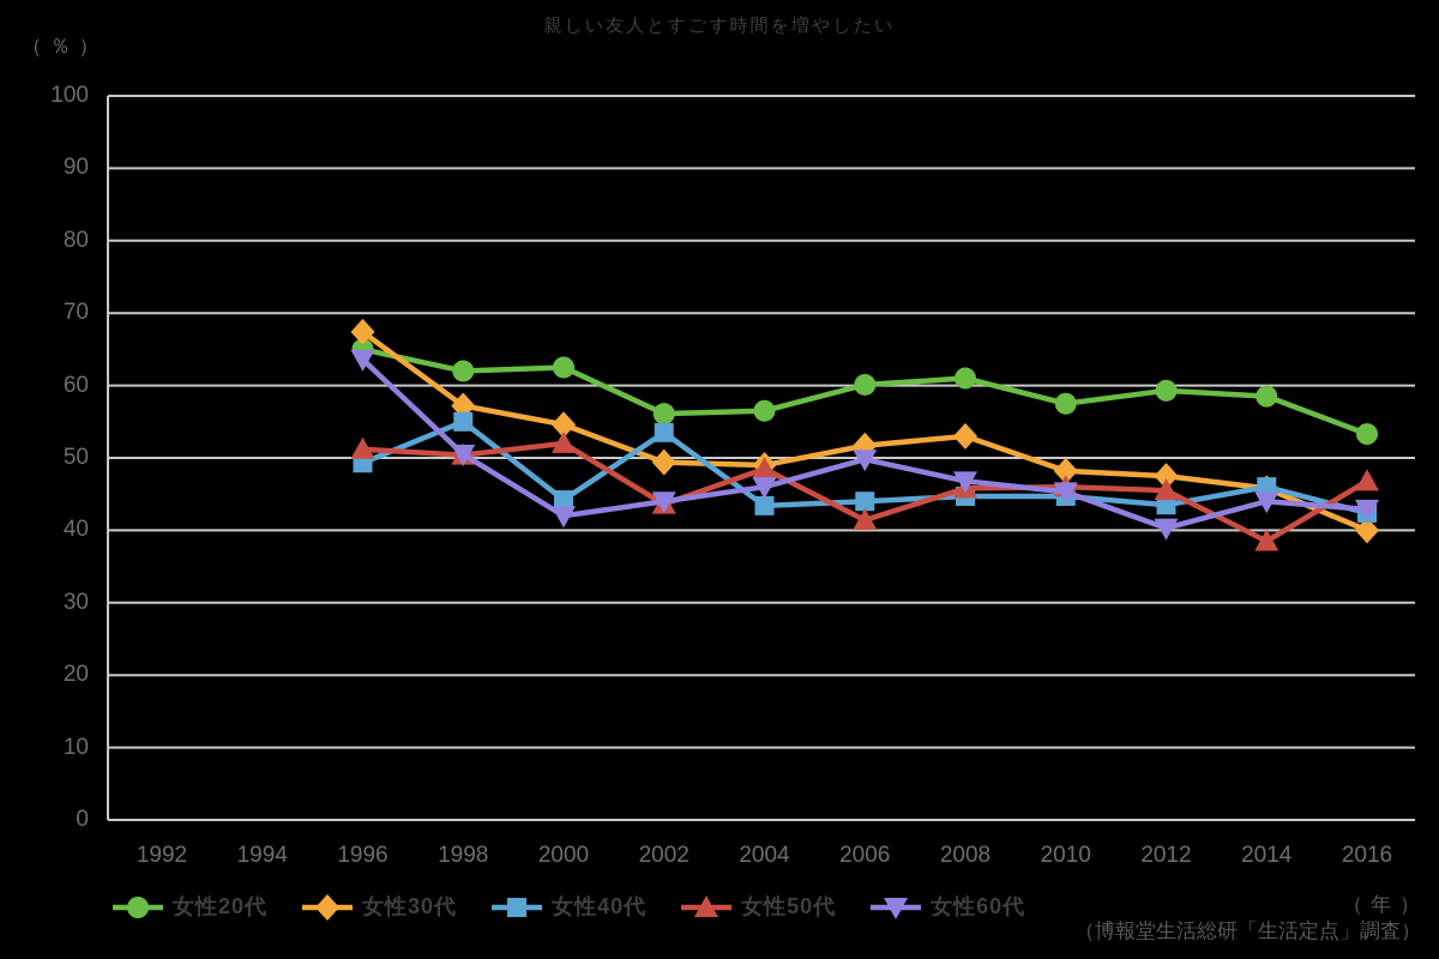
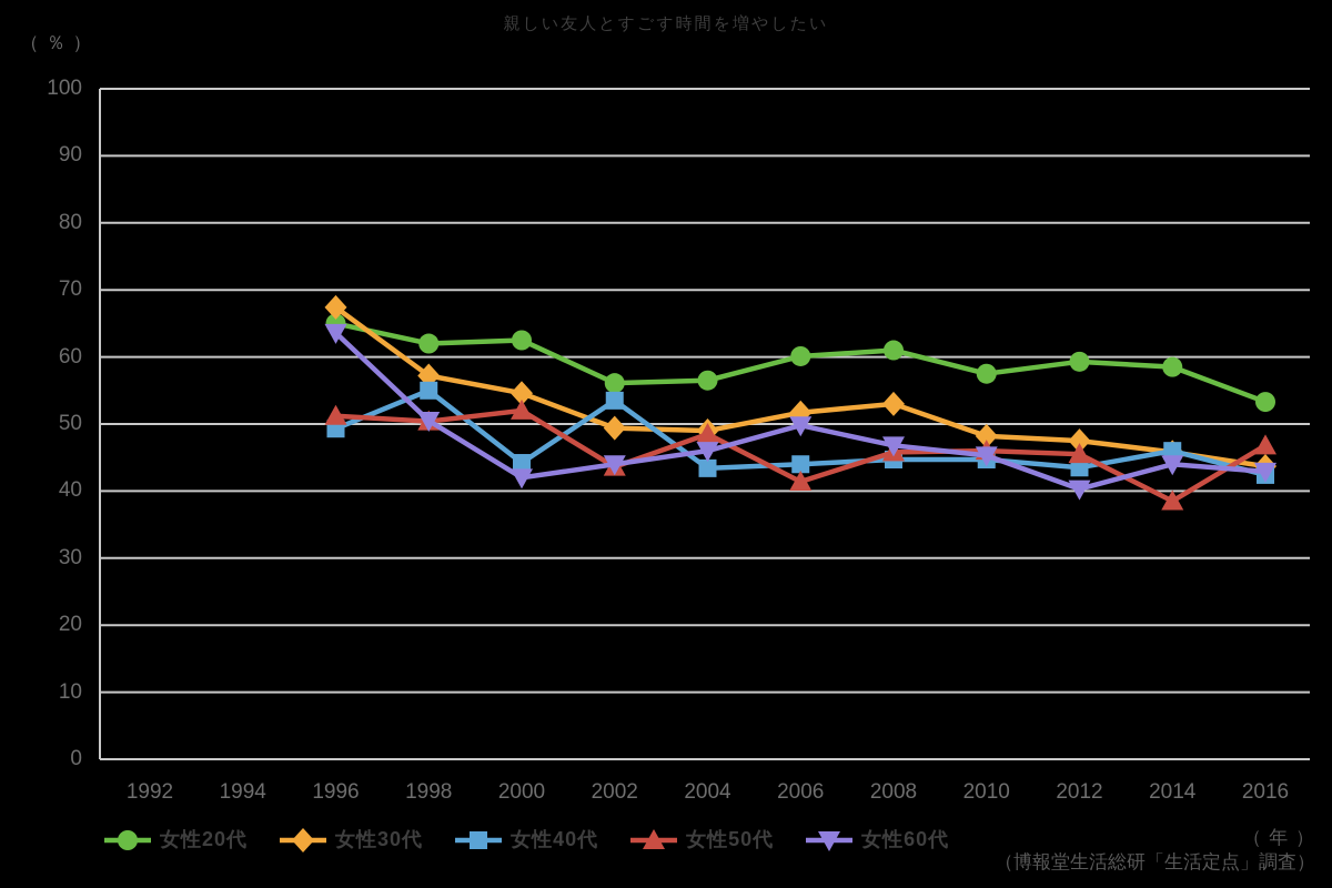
女性30代/2016: 40 -> 44
